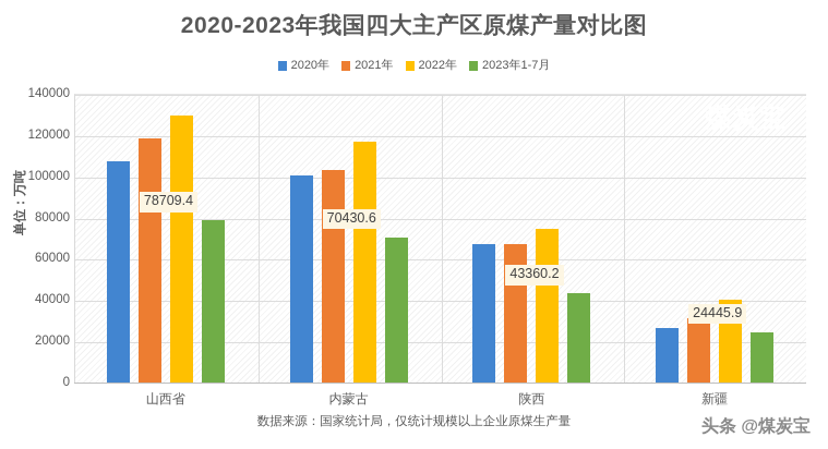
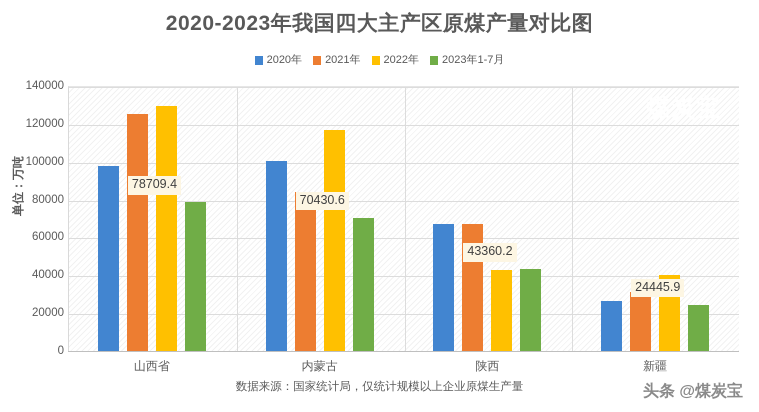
2020年/山西省: 107000 -> 98000
2021年/山西省: 118000 -> 125000
2021年/内蒙古: 103000 -> 84000
2022年/陕西: 74000 -> 43000
